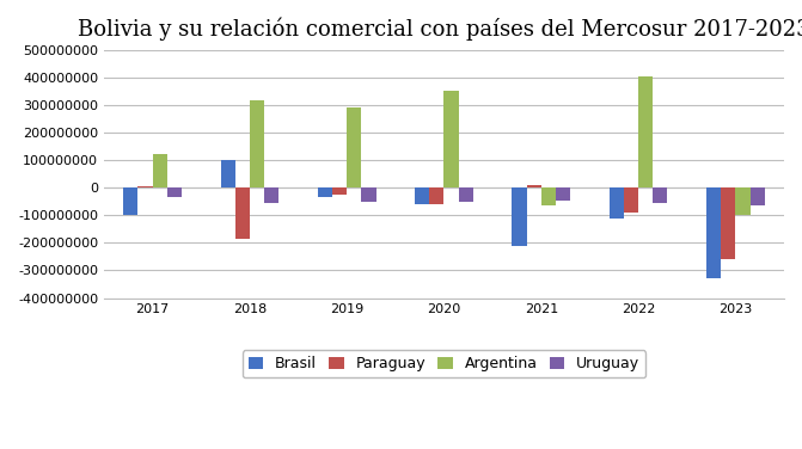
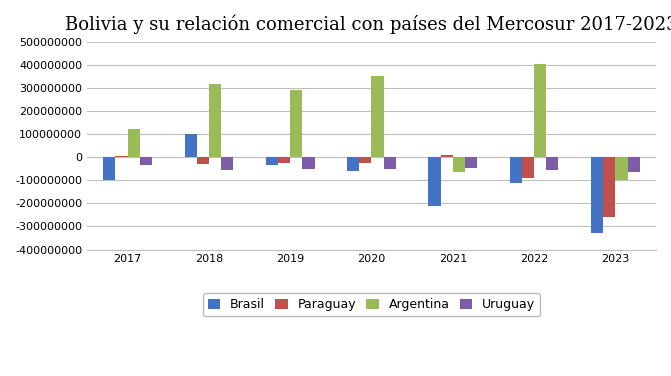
Paraguay/2018: -185000000 -> -30000000
Paraguay/2020: -60000000 -> -25000000
